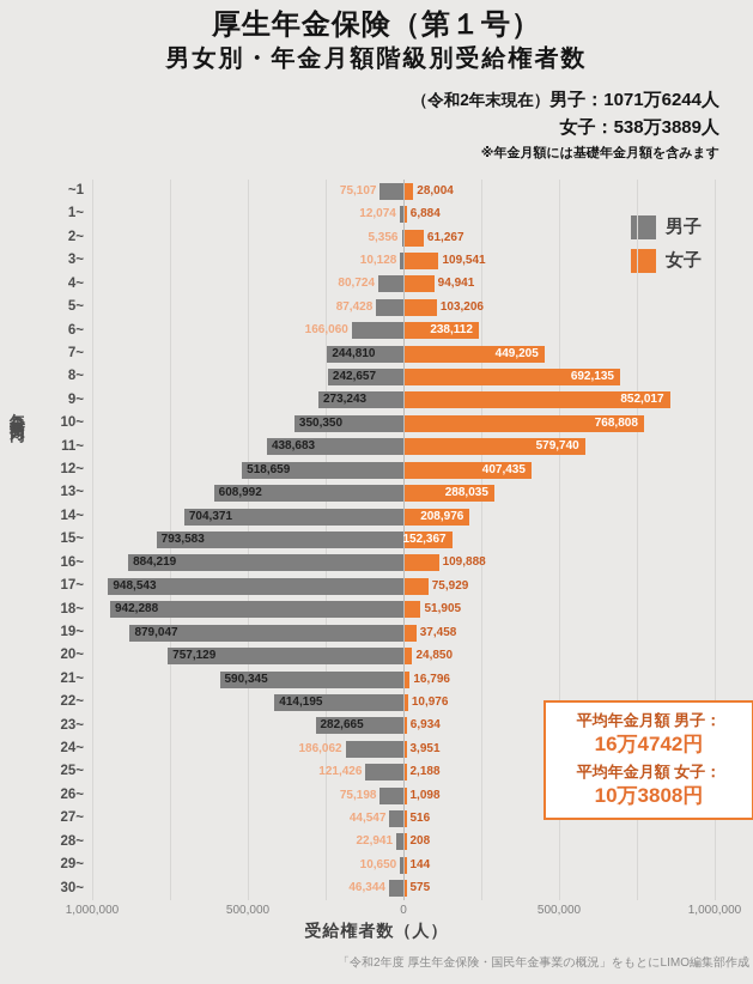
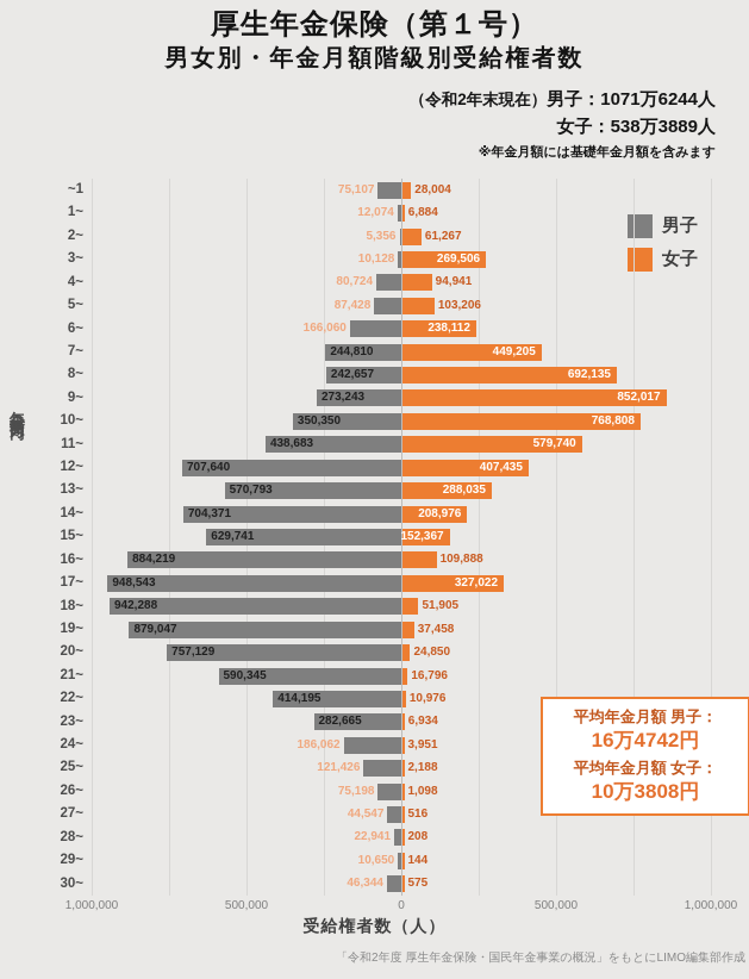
女子/3~: 109,541 -> 269,506
男子/12~: 518,659 -> 707,640
男子/13~: 608,992 -> 570,793
男子/15~: 793,583 -> 629,741
女子/17~: 75,929 -> 327,022
